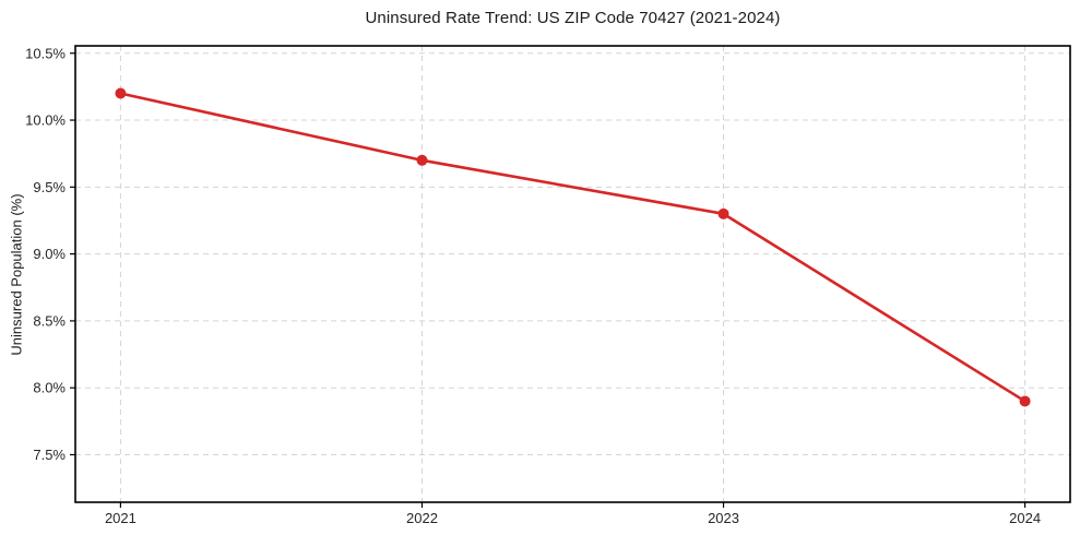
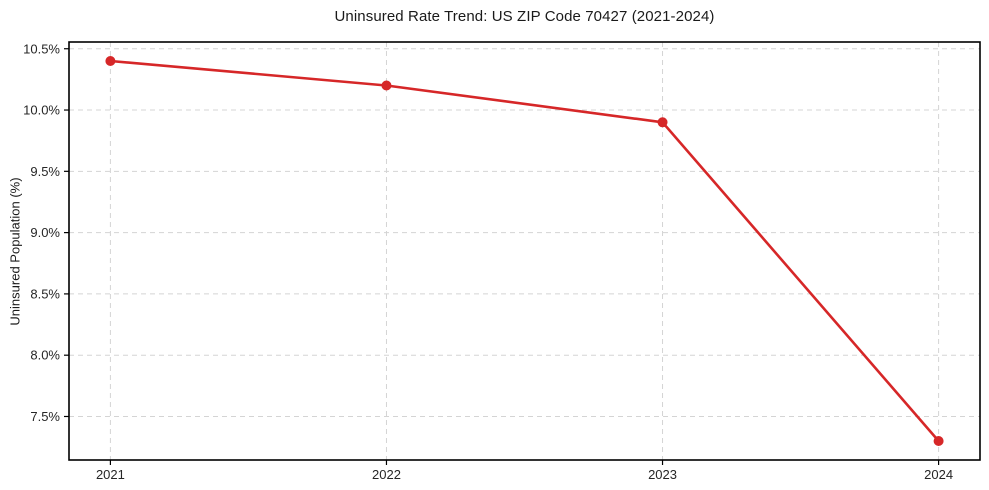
2021: 10.2% -> 10.4%
2022: 9.7% -> 10.2%
2023: 9.3% -> 9.9%
2024: 7.9% -> 7.3%
